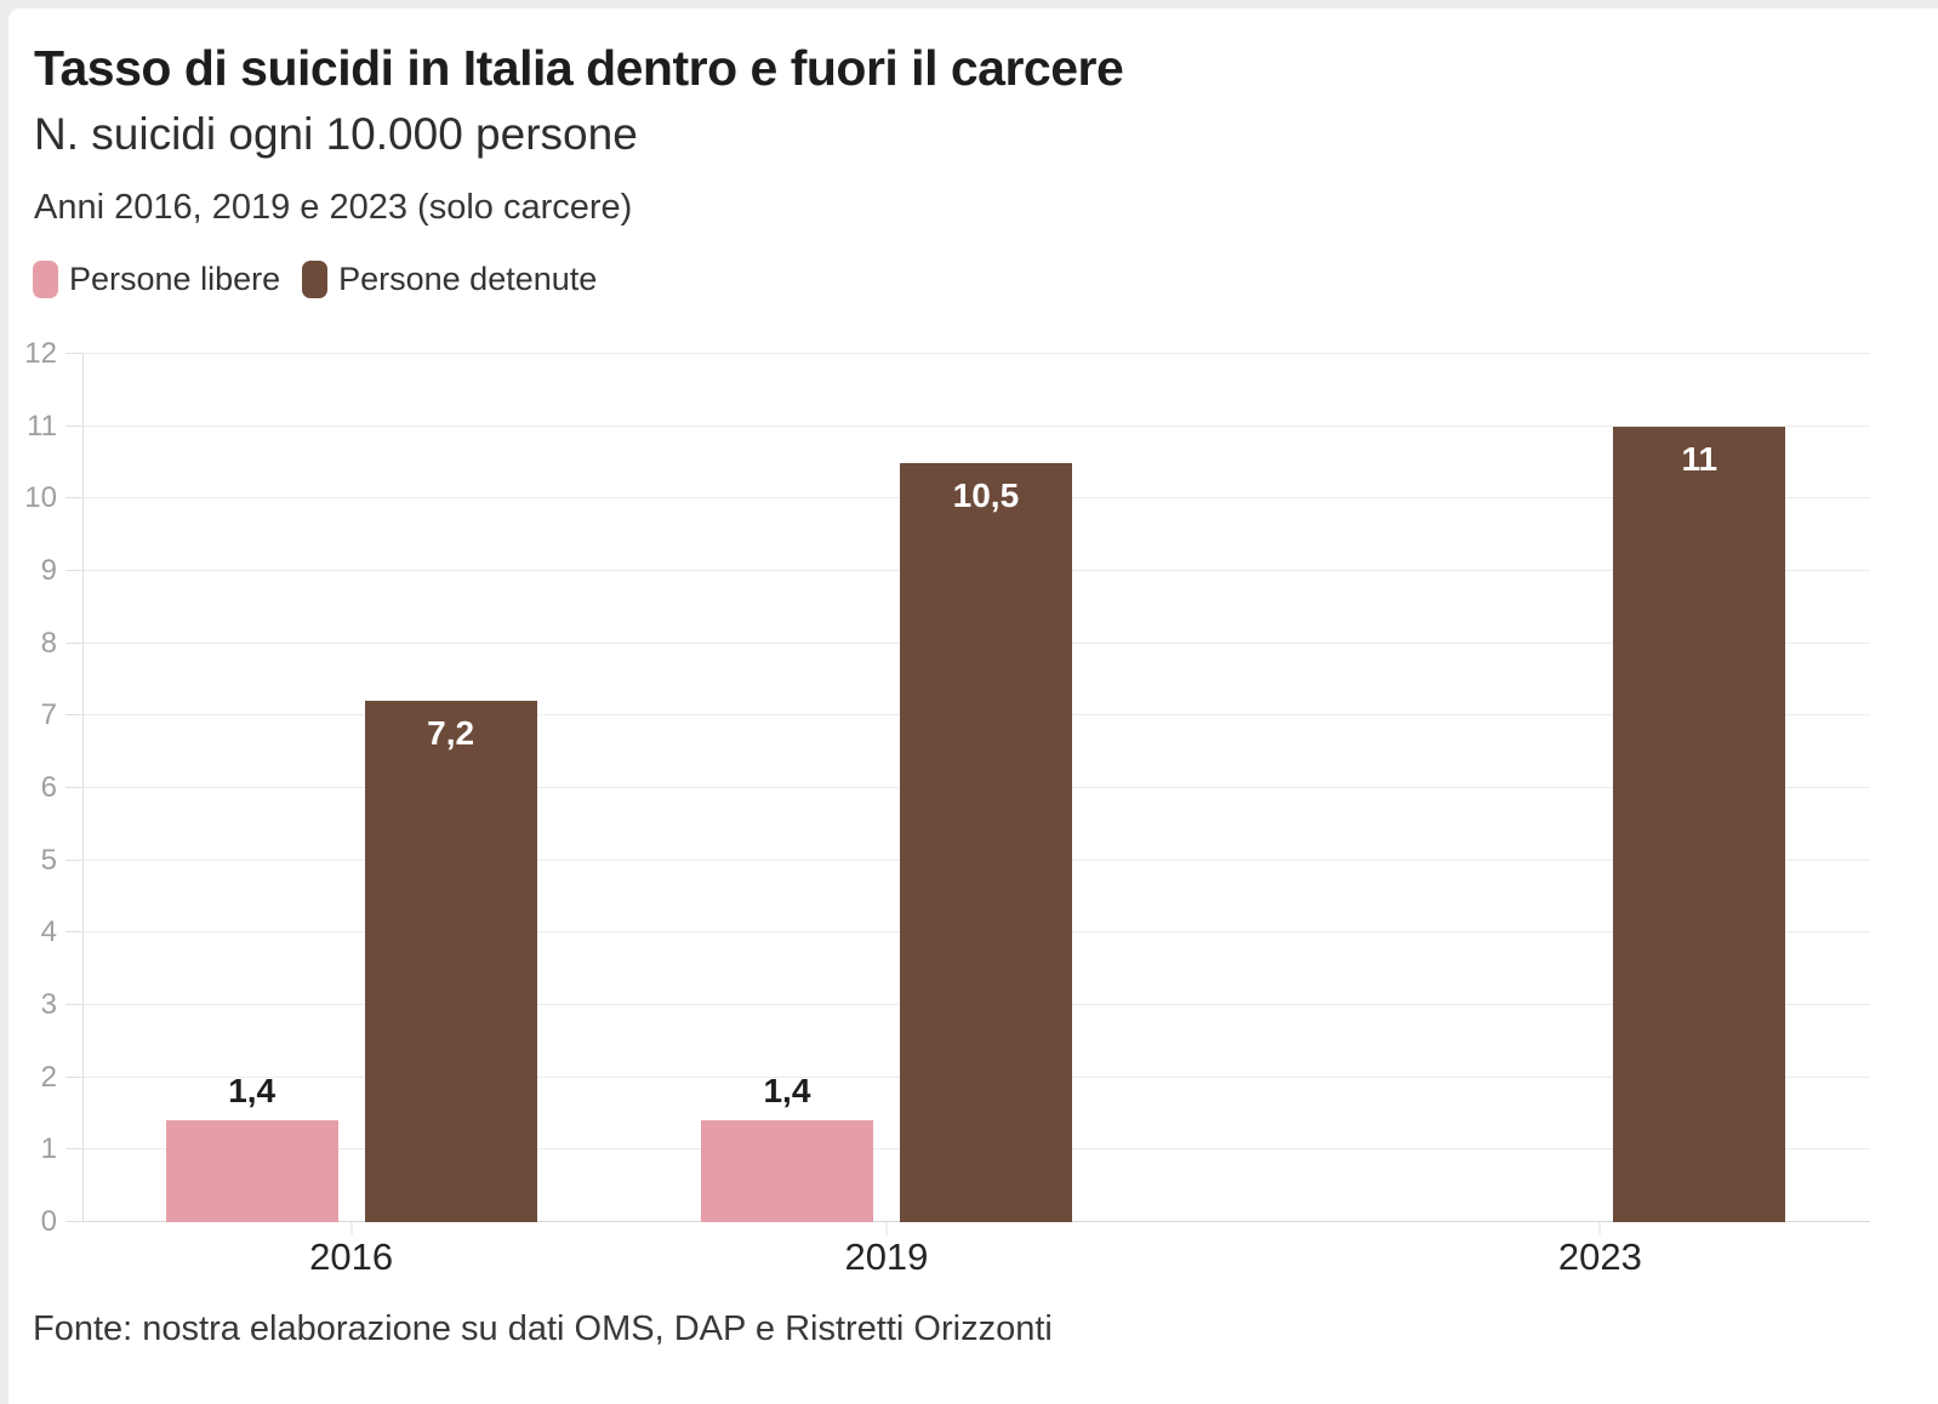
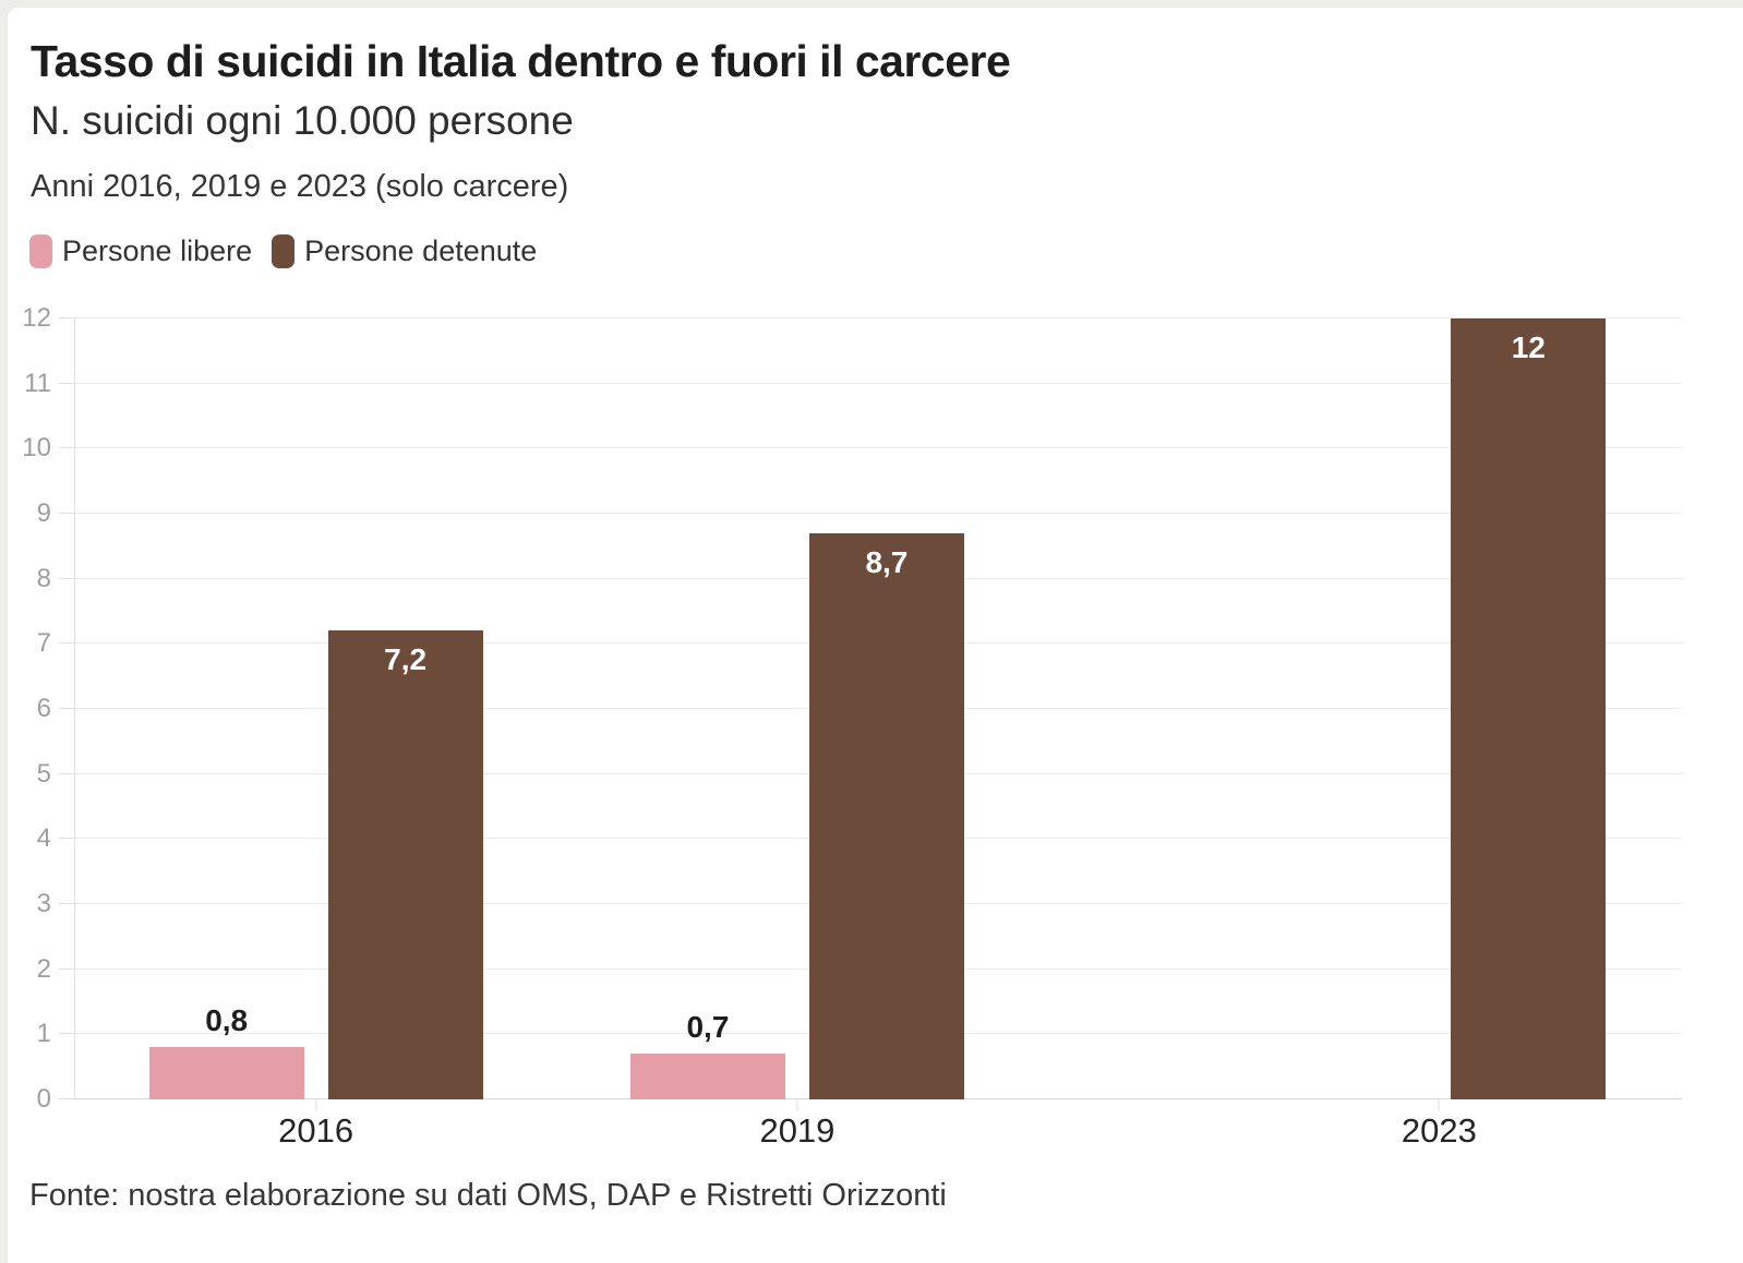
Persone libere/2016: 1,4 -> 0,8
Persone libere/2019: 1,4 -> 0,7
Persone detenute/2019: 10,5 -> 8,7
Persone detenute/2023: 11 -> 12
